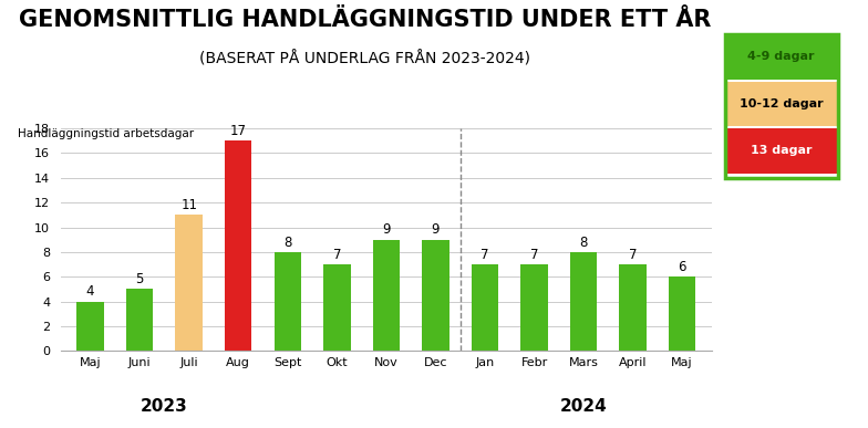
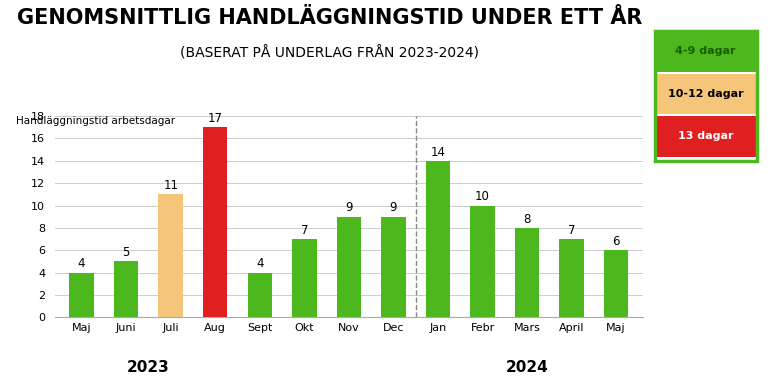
Sept: 8 -> 4
Jan: 7 -> 14
Febr: 7 -> 10
